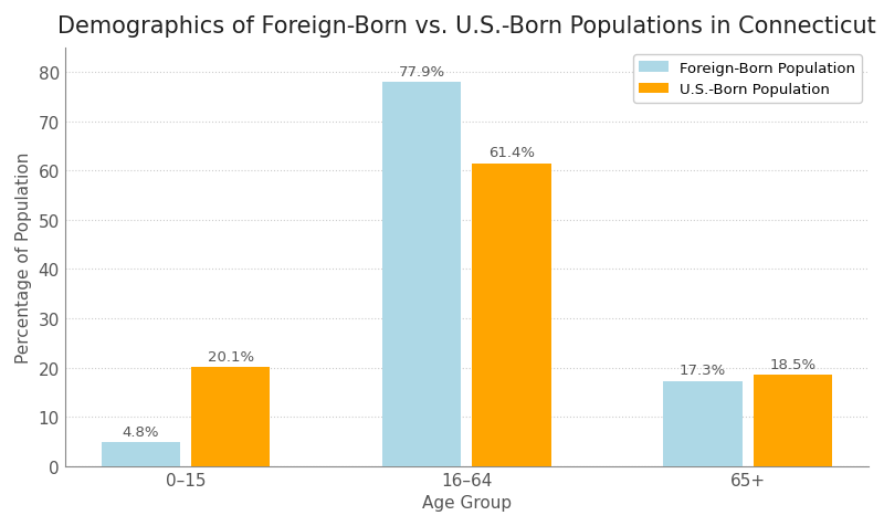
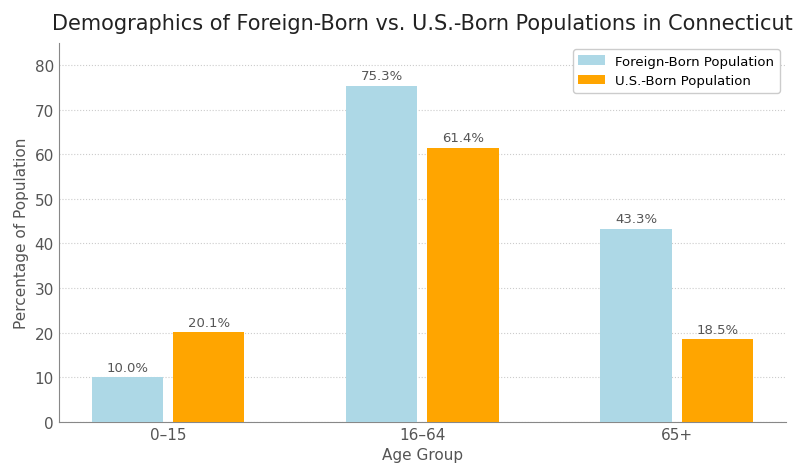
Foreign-Born Population/0–15: 4.8% -> 10.0%
Foreign-Born Population/16–64: 77.9% -> 75.3%
Foreign-Born Population/65+: 17.3% -> 43.3%
